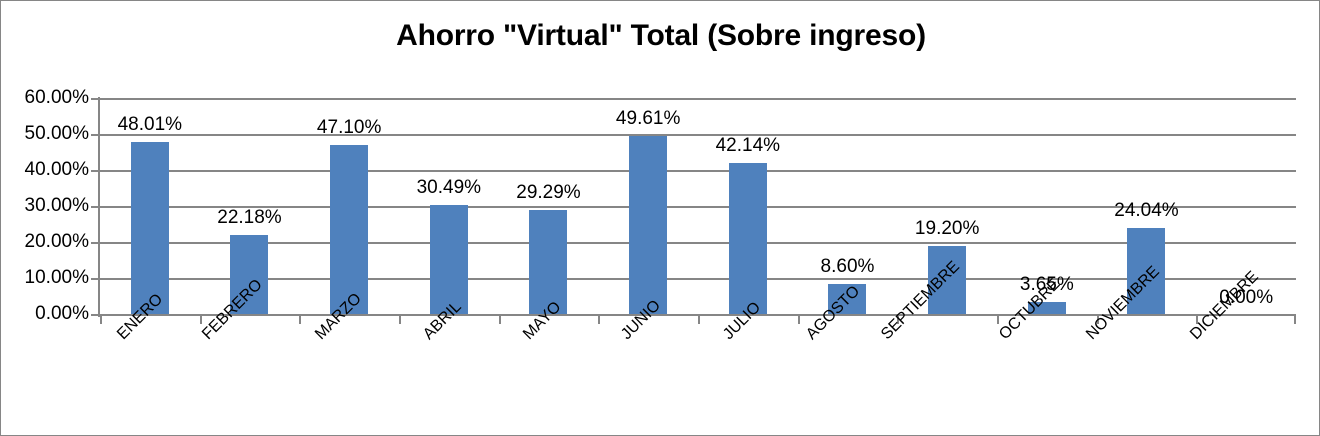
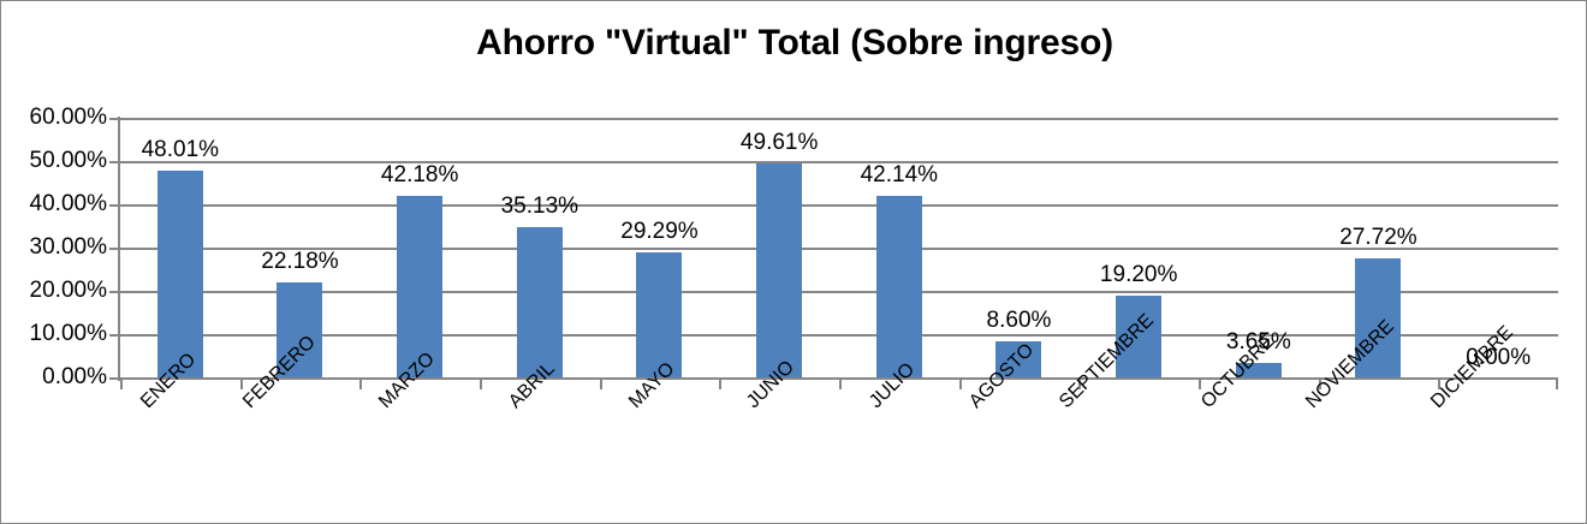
MARZO: 47.10% -> 42.18%
ABRIL: 30.49% -> 35.13%
NOVIEMBRE: 24.04% -> 27.72%
